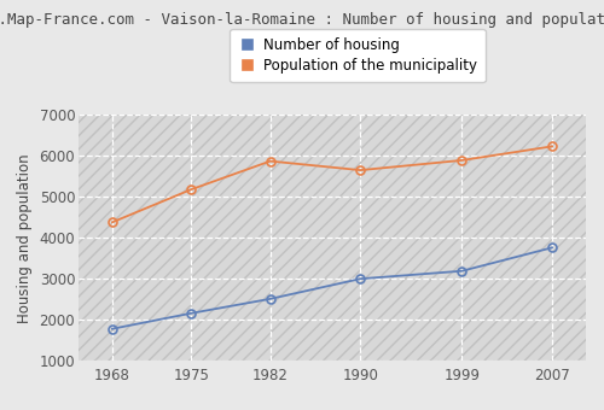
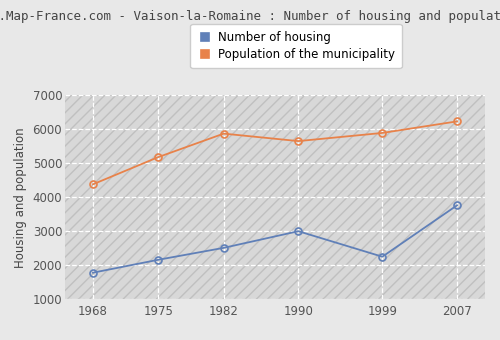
Number of housing/1999: 3190 -> 2250
